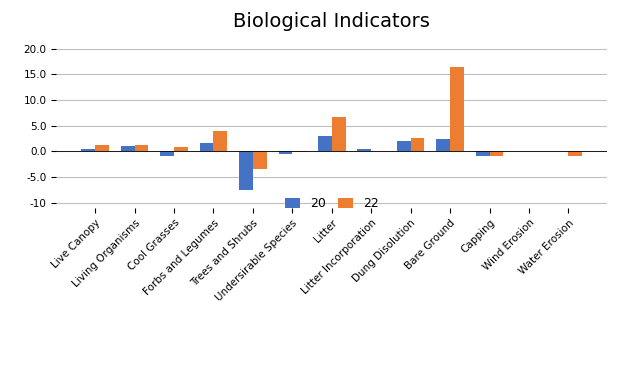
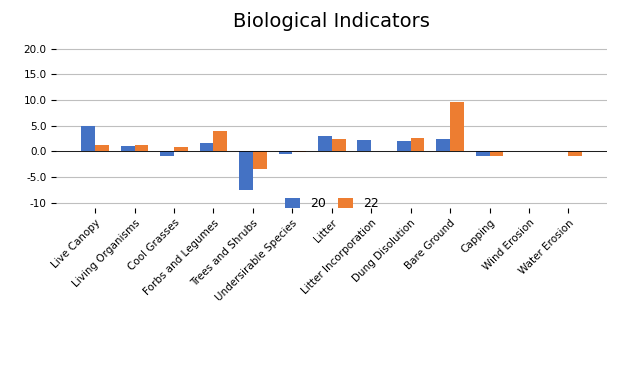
20/Live Canopy: 0.5 -> 5.0
22/Litter: 6.8 -> 2.4
20/Litter Incorporation: 0.5 -> 2.2
22/Bare Ground: 16.5 -> 9.6
